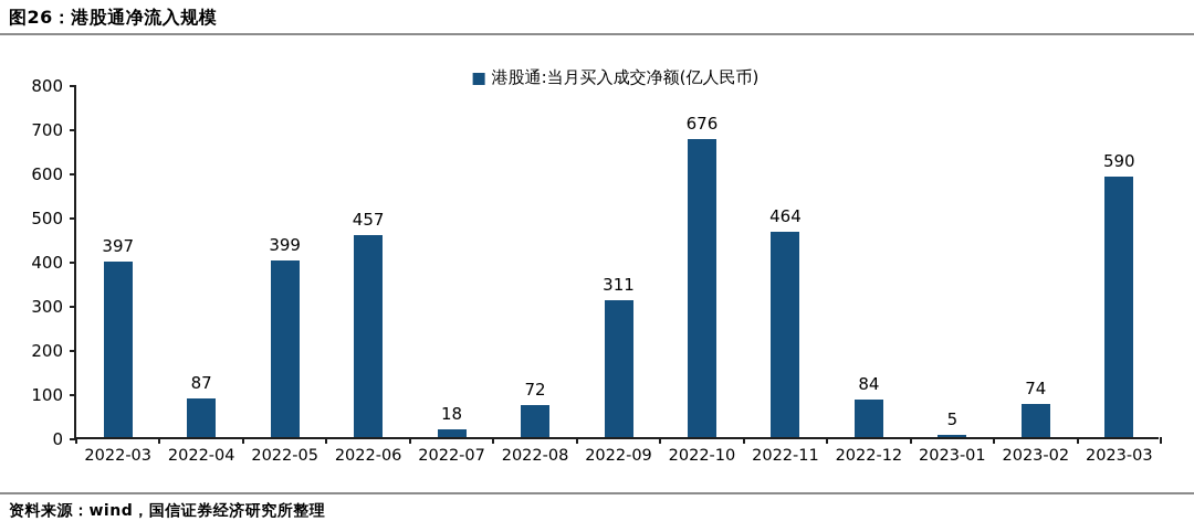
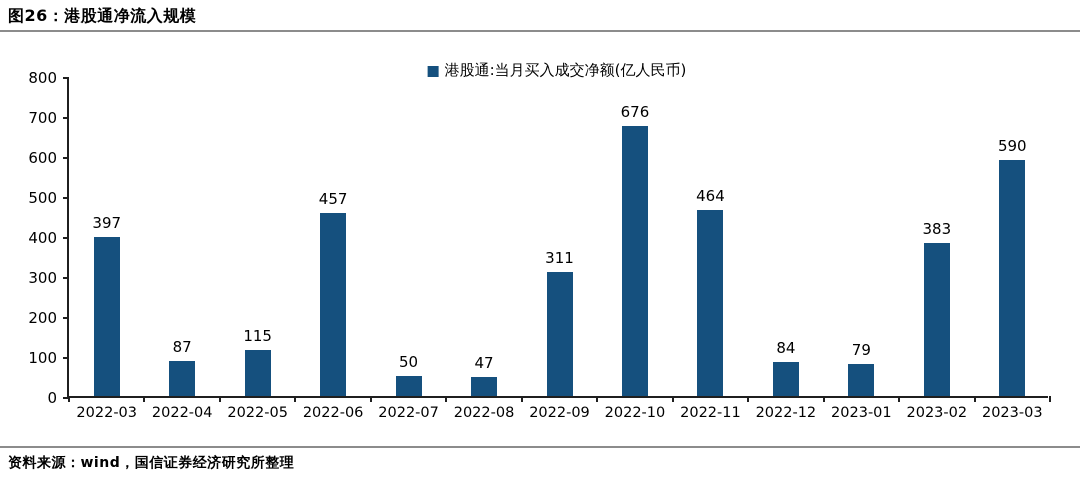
2022-05: 399 -> 115
2022-07: 18 -> 50
2022-08: 72 -> 47
2023-01: 5 -> 79
2023-02: 74 -> 383
